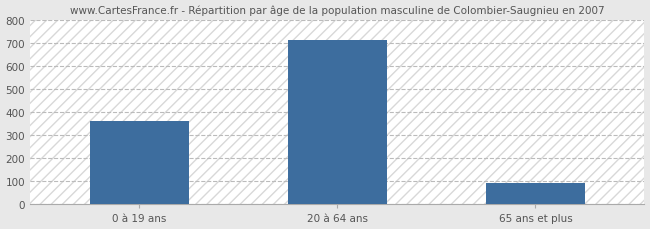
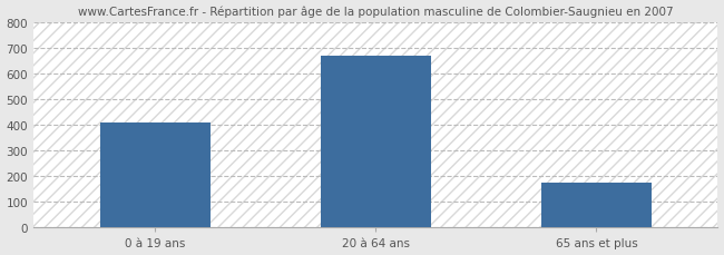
0 à 19 ans: 360 -> 410
20 à 64 ans: 713 -> 670
65 ans et plus: 93 -> 175
